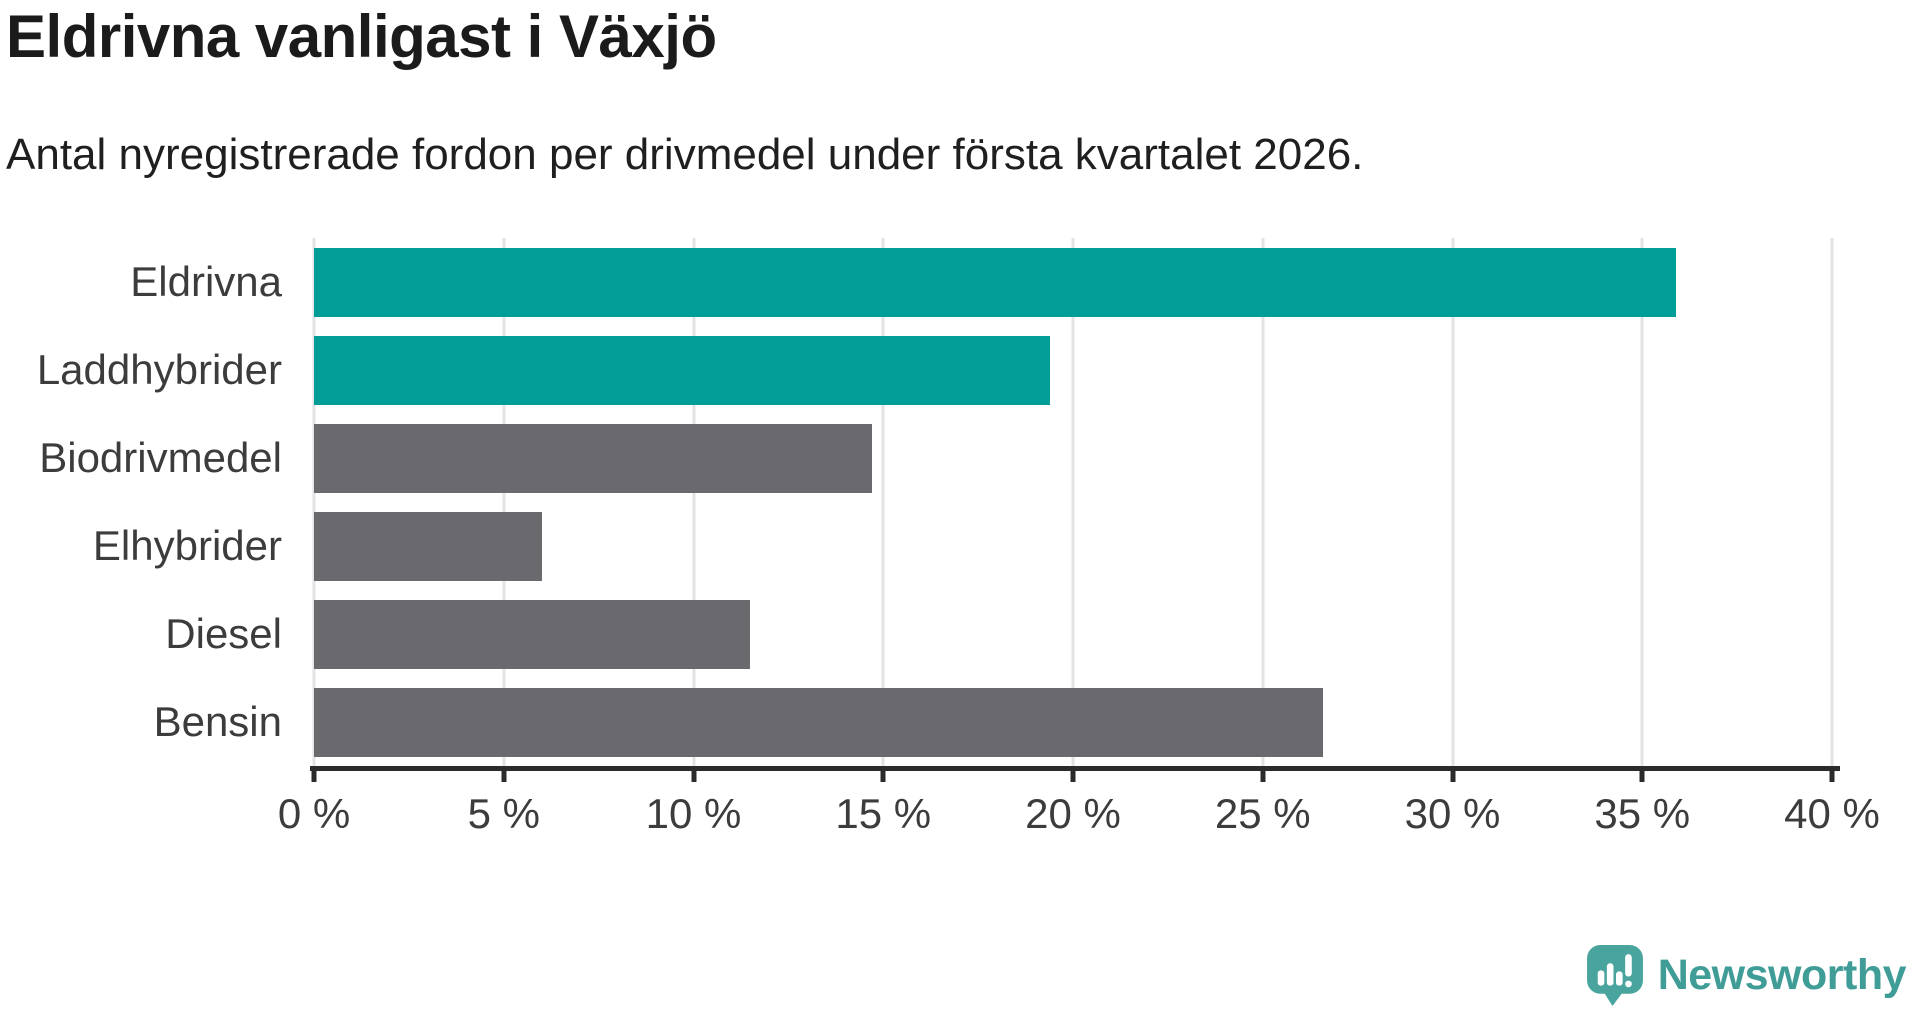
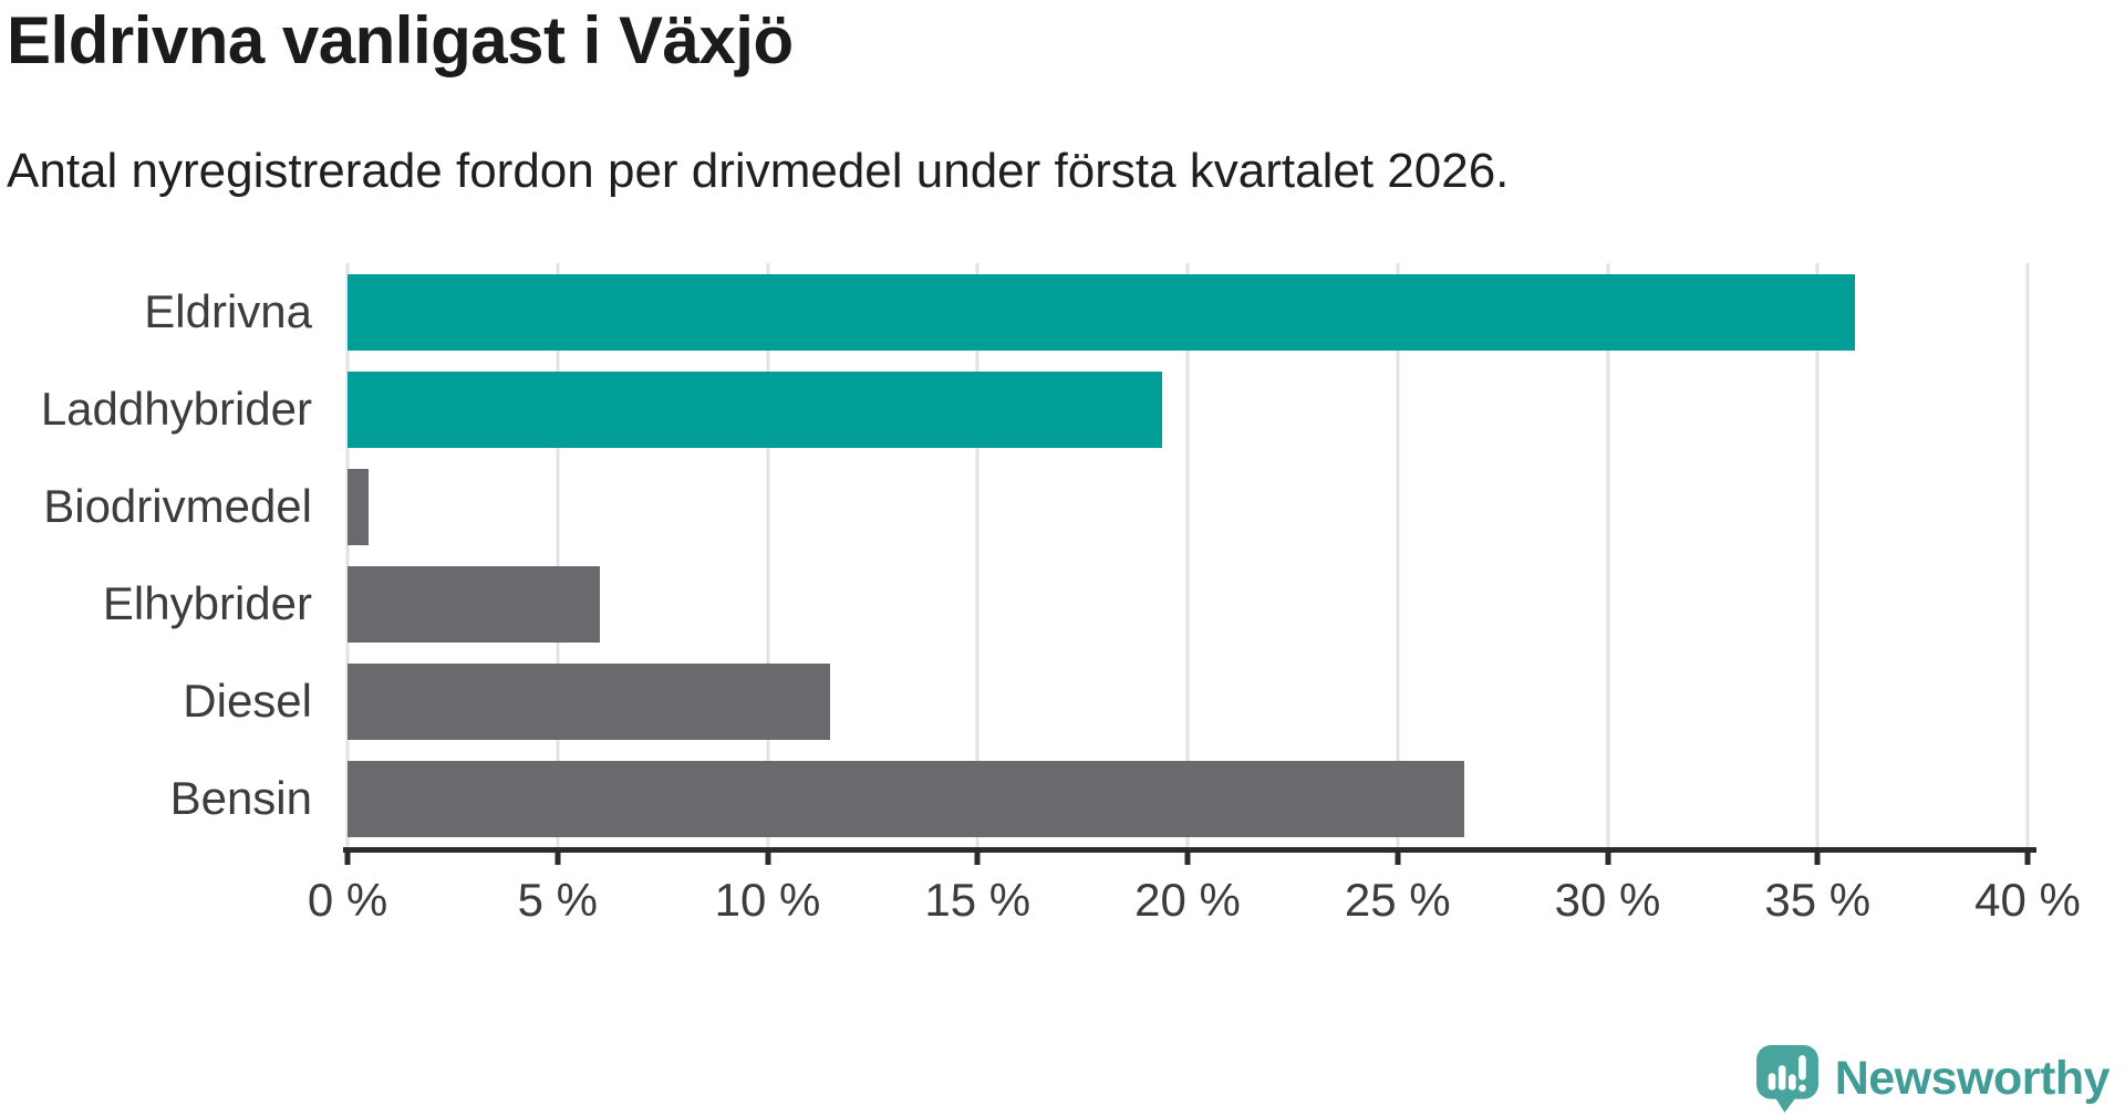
Biodrivmedel: 14.7% -> 0.5%
